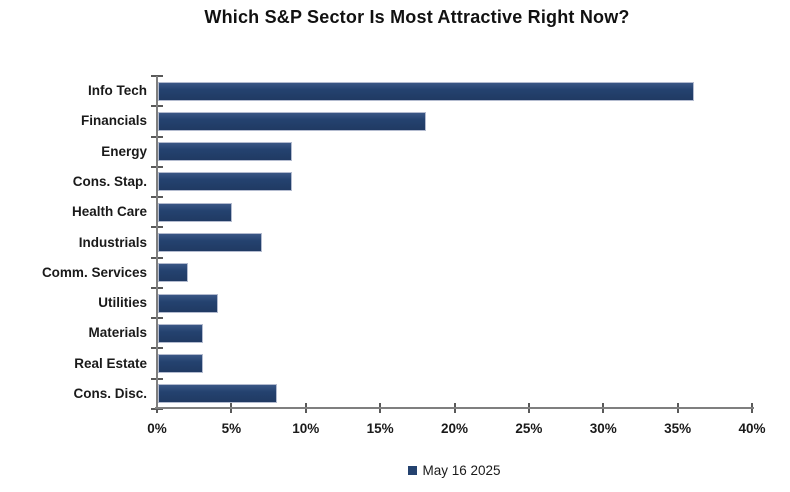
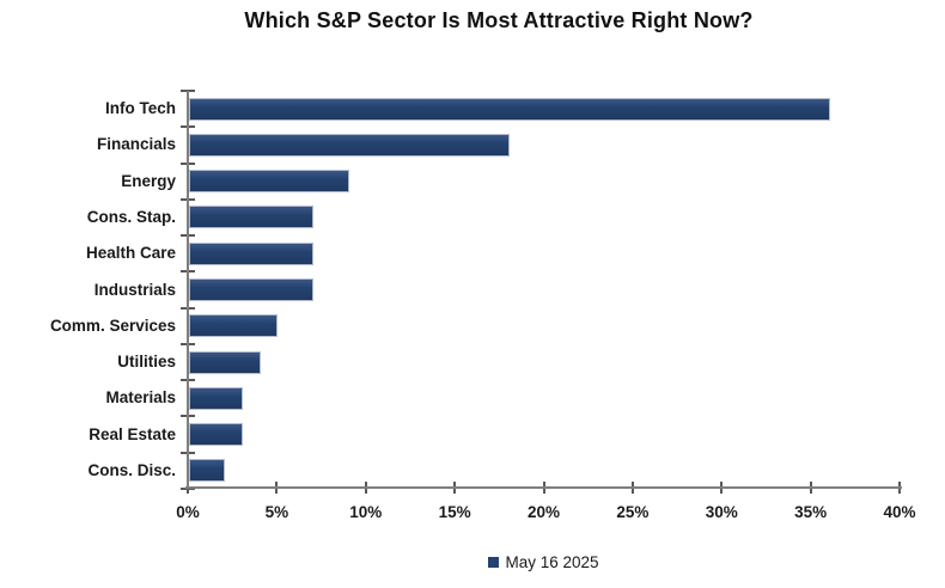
Cons. Stap.: 9% -> 7%
Health Care: 5% -> 7%
Comm. Services: 2% -> 5%
Cons. Disc.: 8% -> 2%
